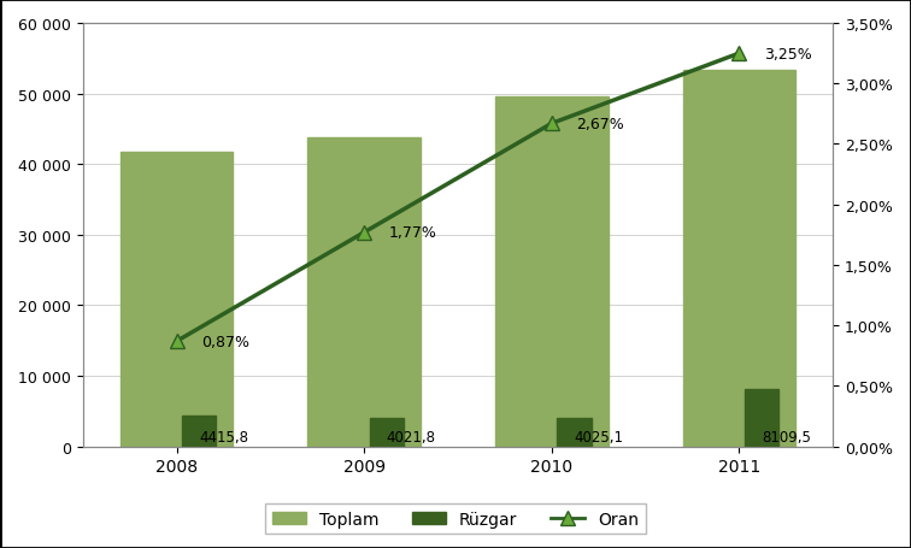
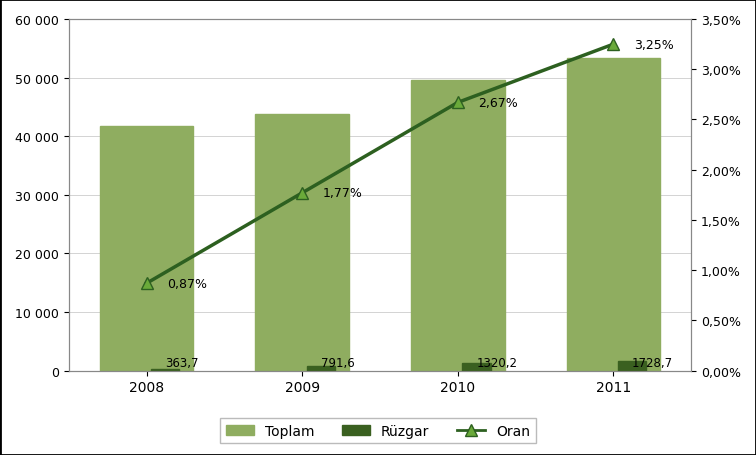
Rüzgar/2008: 4415,8 -> 363,7
Rüzgar/2009: 4021,8 -> 791,6
Rüzgar/2010: 4025,1 -> 1320,2
Rüzgar/2011: 8109,5 -> 1728,7
